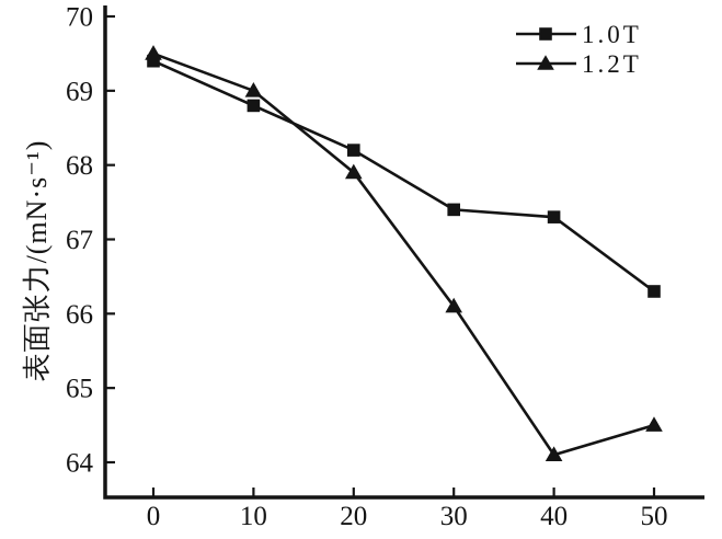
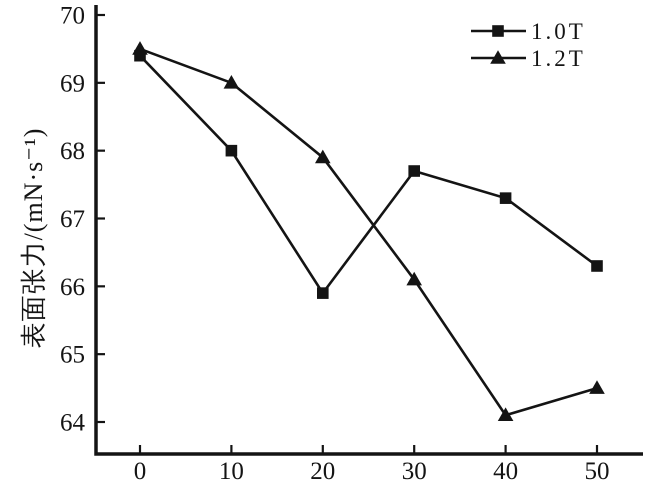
1.0T/10: 68.8 -> 68.0
1.0T/20: 68.2 -> 65.9
1.0T/30: 67.4 -> 67.7
